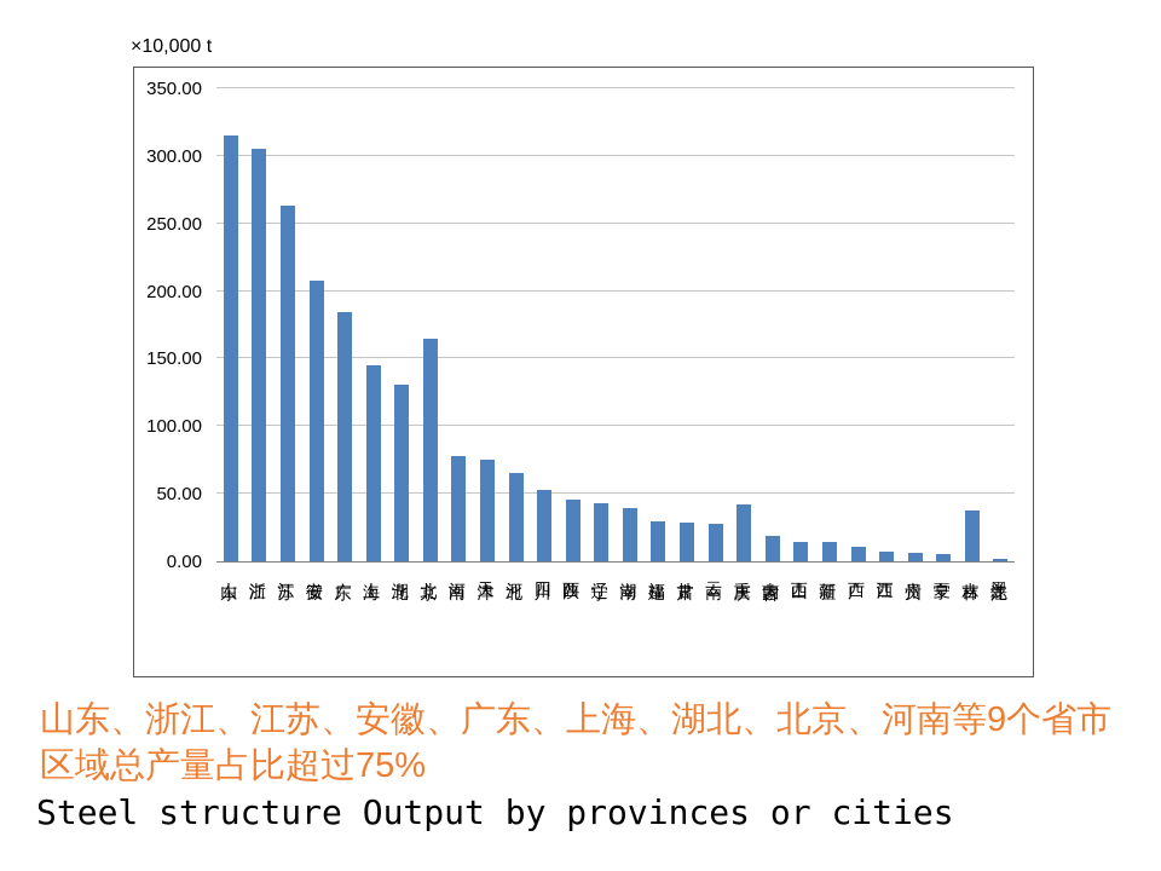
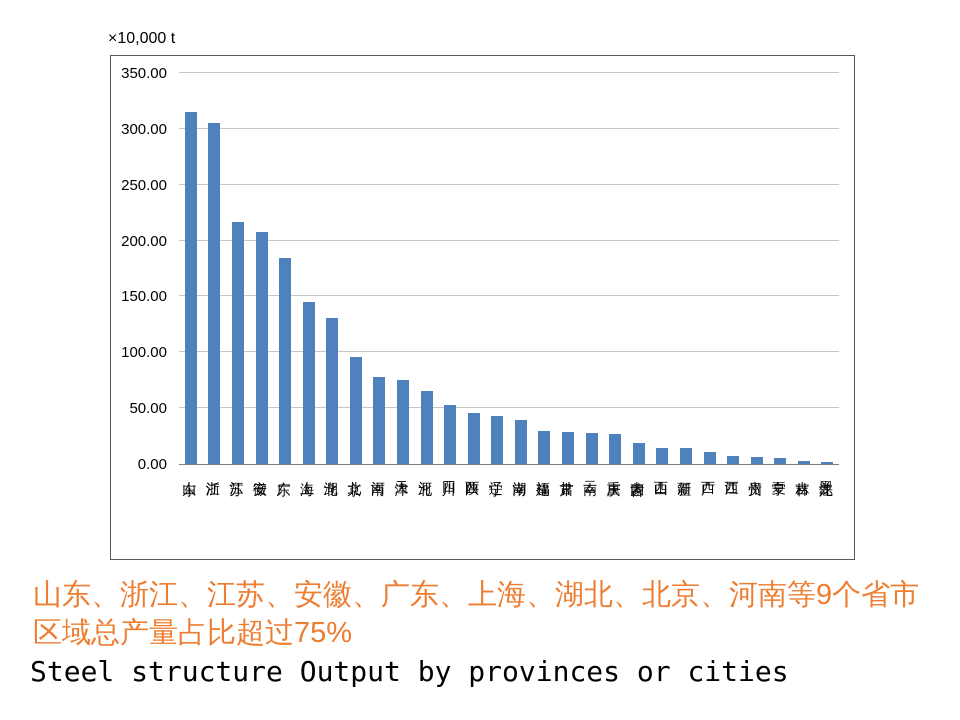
江苏: 263 -> 217
北京: 165 -> 96
重庆: 42 -> 27
吉林: 38 -> 3
